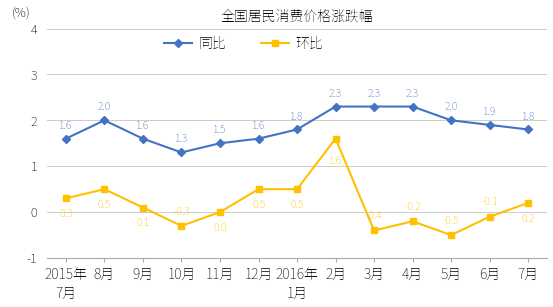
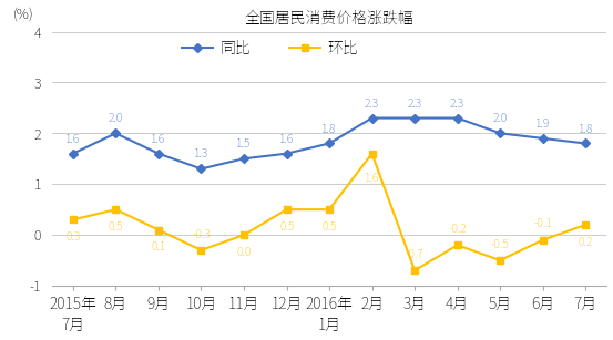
环比/3月: -0.4 -> -0.7
